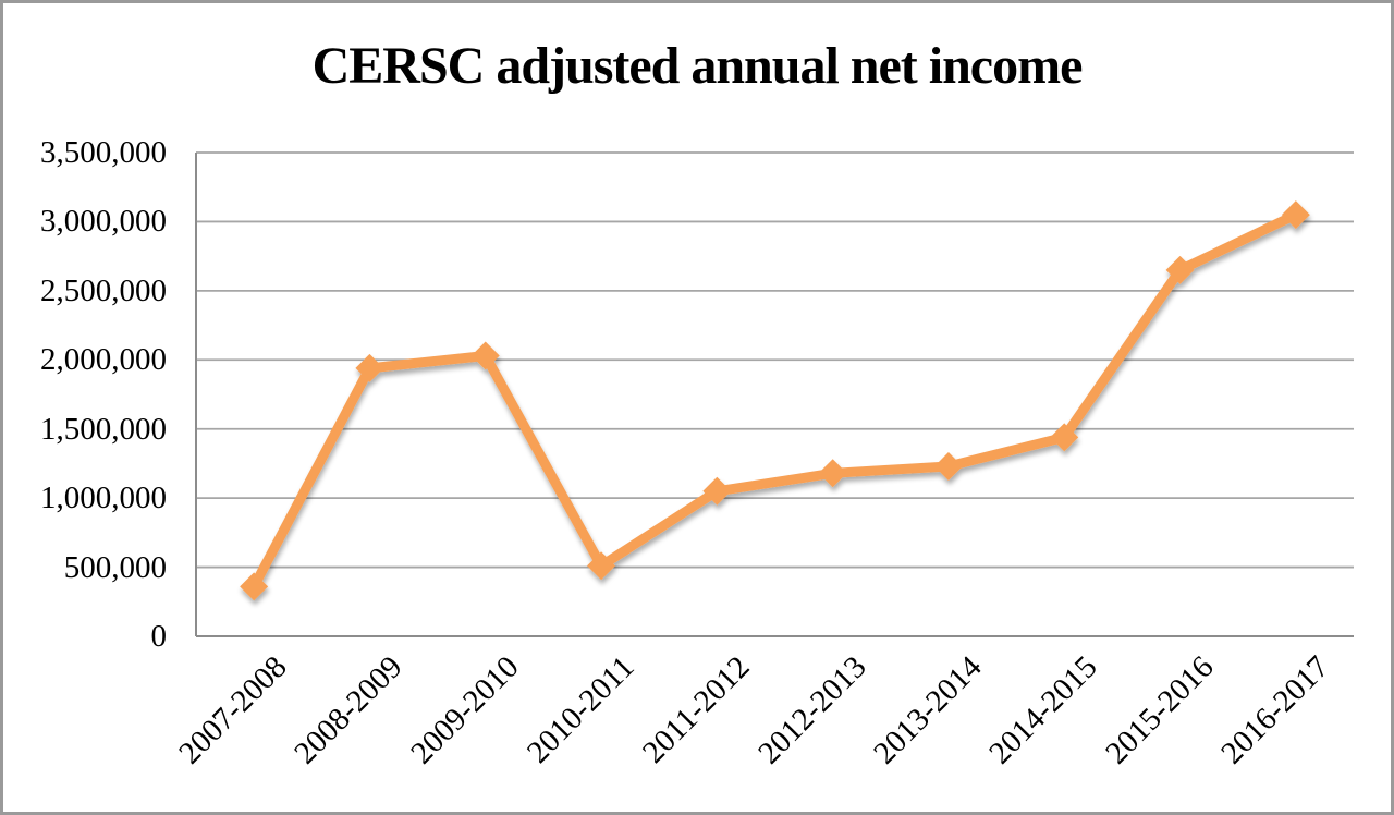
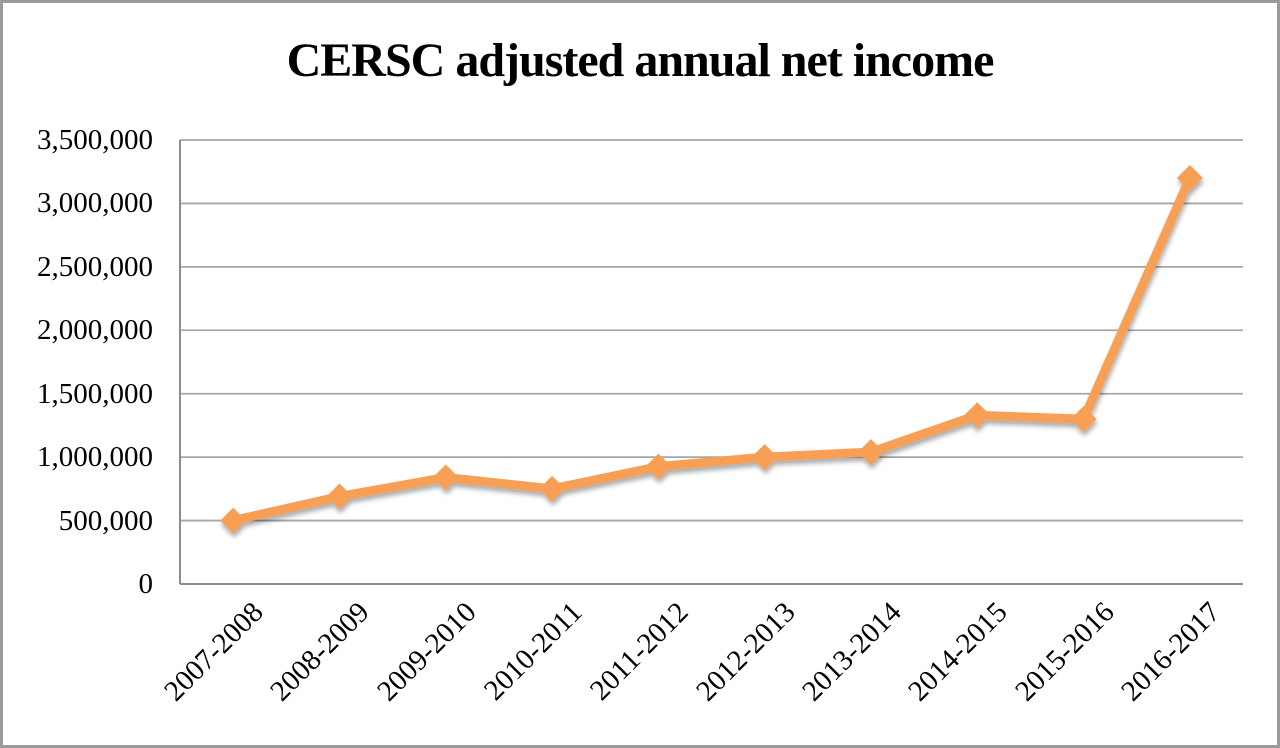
2007-2008: 360000 -> 500000
2008-2009: 1940000 -> 690000
2009-2010: 2030000 -> 840000
2010-2011: 510000 -> 750000
2011-2012: 1050000 -> 920000
2012-2013: 1180000 -> 1000000
2013-2014: 1230000 -> 1040000
2014-2015: 1440000 -> 1330000
2015-2016: 2650000 -> 1300000
2016-2017: 3050000 -> 3200000
